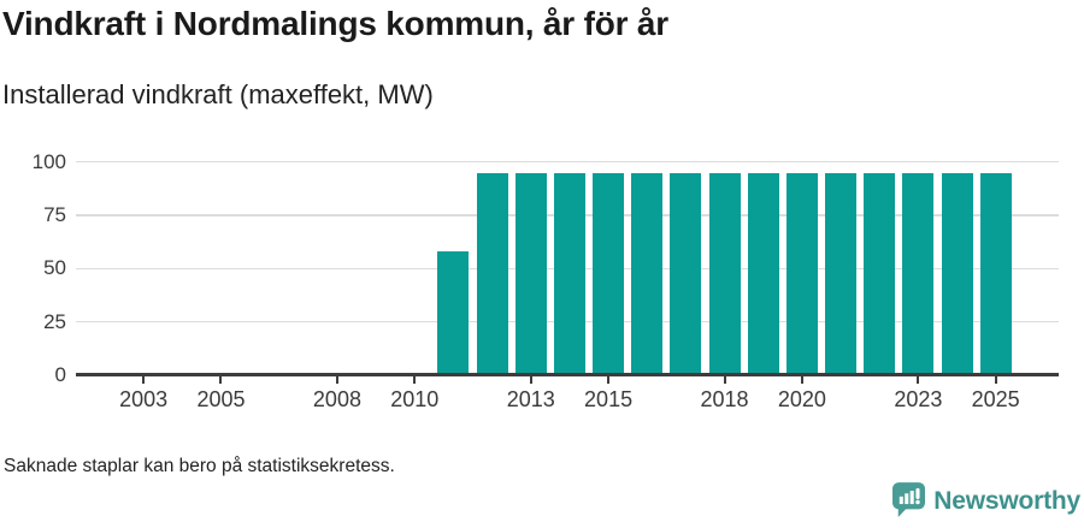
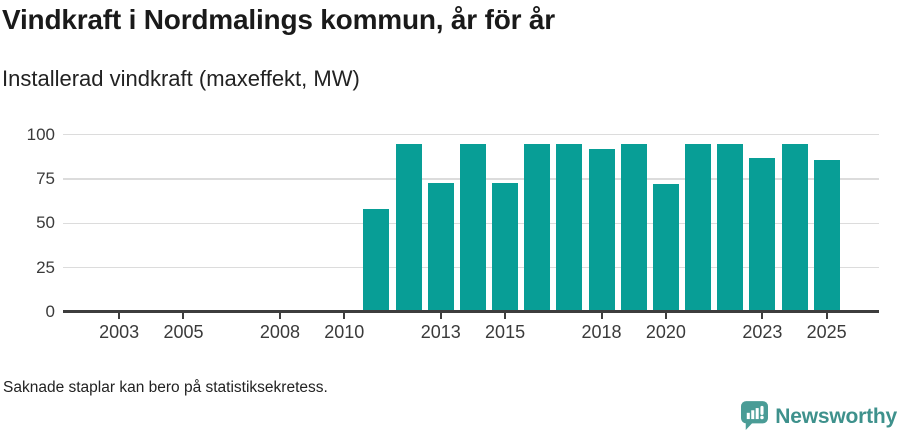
2013: 95 -> 73
2015: 95 -> 73
2018: 95 -> 92
2020: 95 -> 72
2023: 95 -> 87
2025: 95 -> 86
